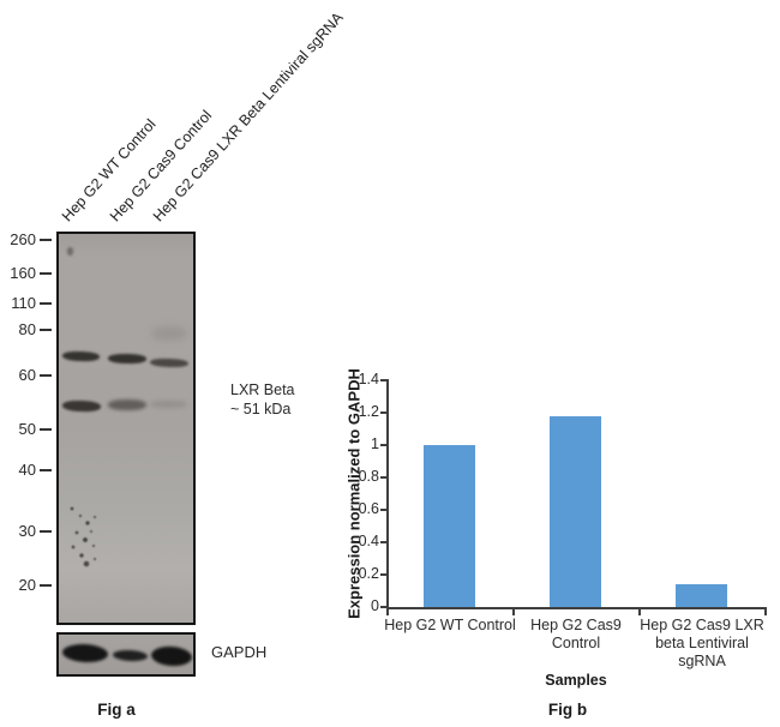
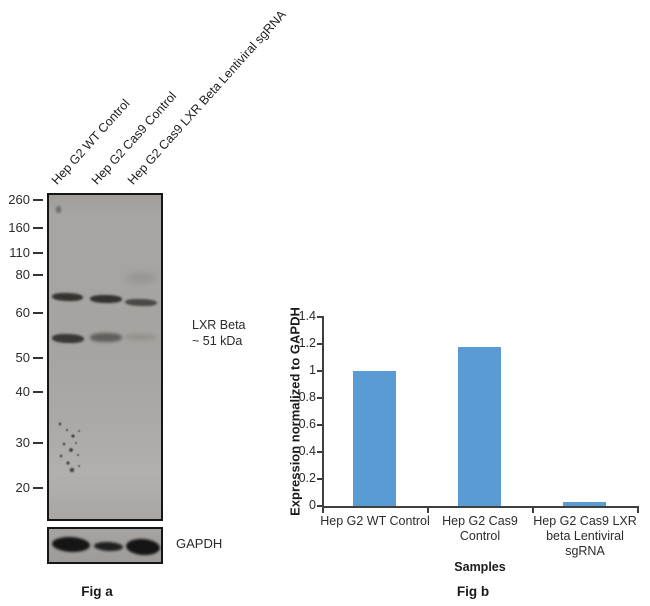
Hep G2 Cas9 LXR beta Lentiviral sgRNA: 0.14 -> 0.03
